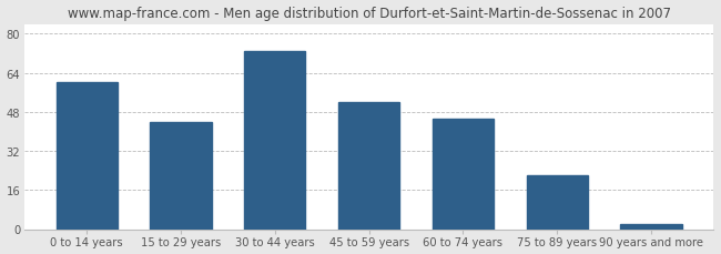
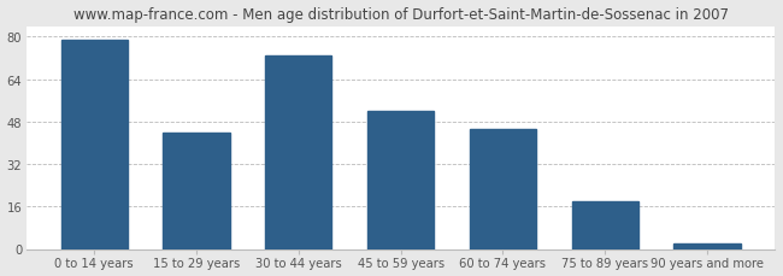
0 to 14 years: 60 -> 79
75 to 89 years: 22 -> 18
